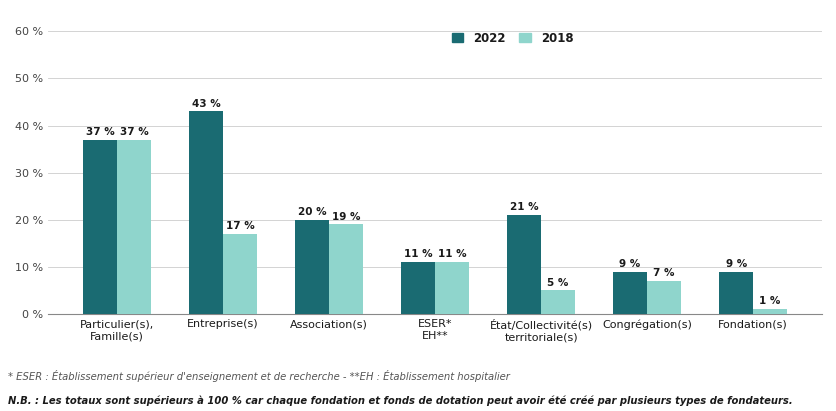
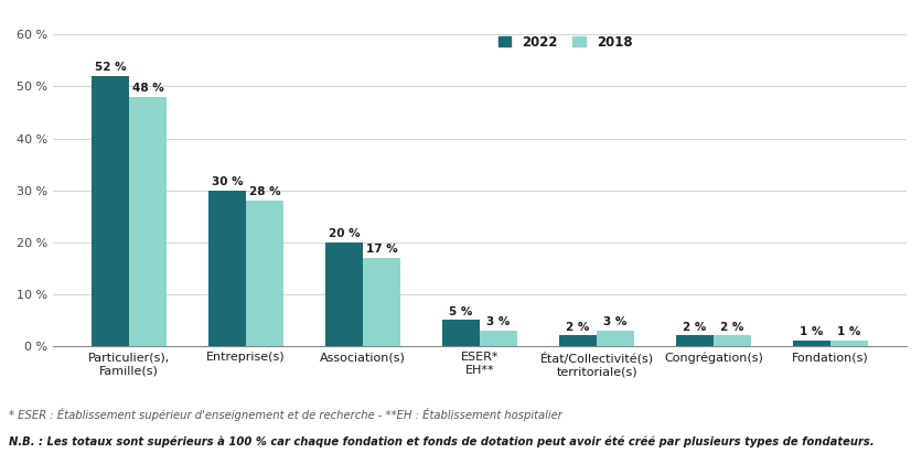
2022/Particulier(s), Famille(s): 37 -> 52
2018/Particulier(s), Famille(s): 37 -> 48
2022/Entreprise(s): 43 -> 30
2018/Entreprise(s): 17 -> 28
2018/Association(s): 19 -> 17
2022/ESER* EH**: 11 -> 5
2018/ESER* EH**: 11 -> 3
2022/État/Collectivité(s) territoriale(s): 21 -> 2
2018/État/Collectivité(s) territoriale(s): 5 -> 3
2022/Congrégation(s): 9 -> 2
2018/Congrégation(s): 7 -> 2
2022/Fondation(s): 9 -> 1
